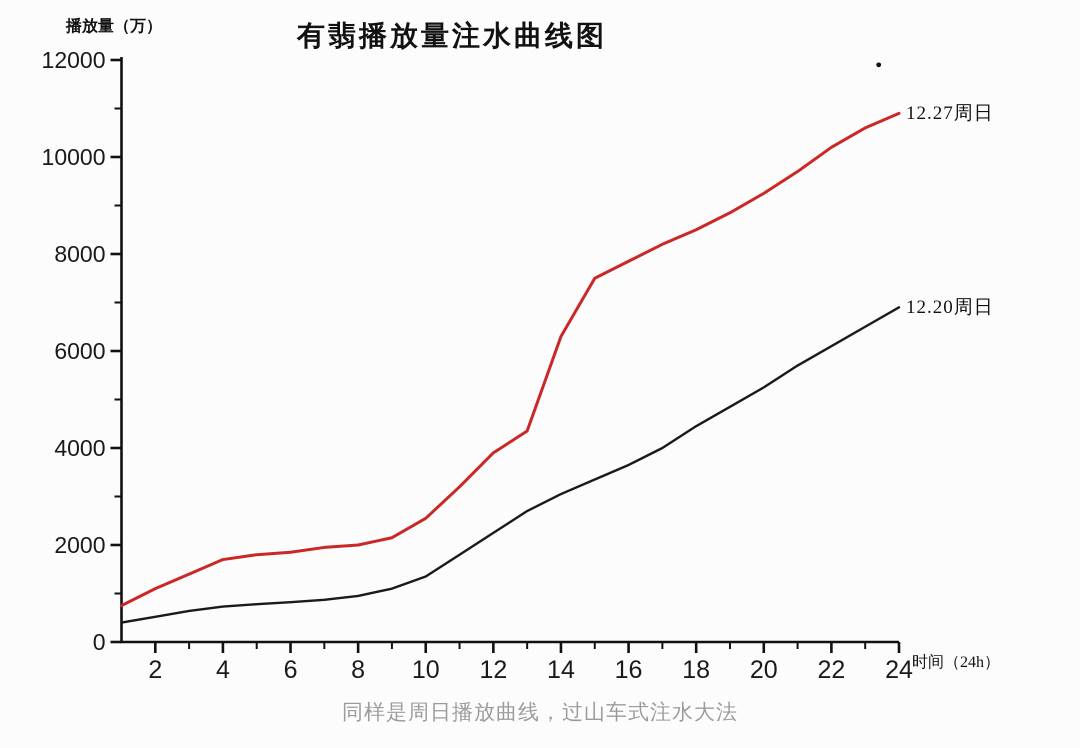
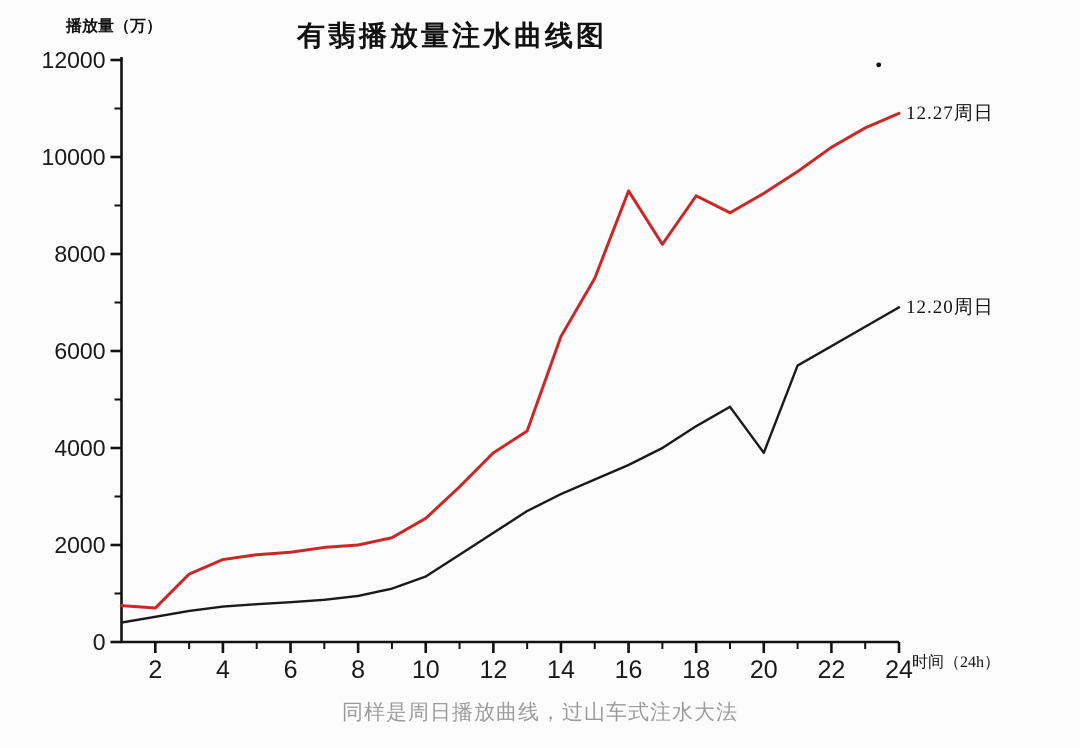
12.27周日/2: 1100 -> 700
12.27周日/16: 7800 -> 9300
12.27周日/18: 8500 -> 9200
12.20周日/20: 5200 -> 3900
